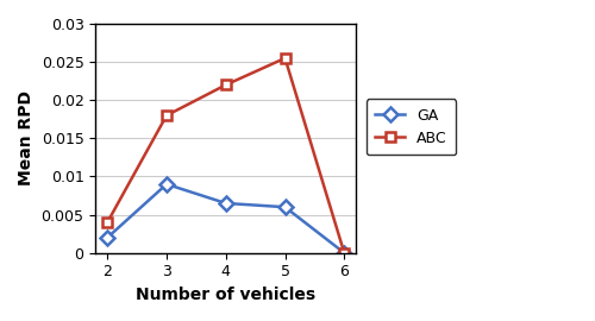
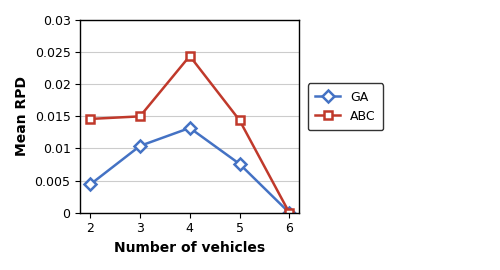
GA/2: 0.0020 -> 0.0044
ABC/2: 0.0040 -> 0.0146
GA/3: 0.0090 -> 0.0104
ABC/3: 0.0180 -> 0.0150
GA/4: 0.0065 -> 0.0132
ABC/4: 0.0220 -> 0.0244
GA/5: 0.0060 -> 0.0076
ABC/5: 0.0255 -> 0.0144
